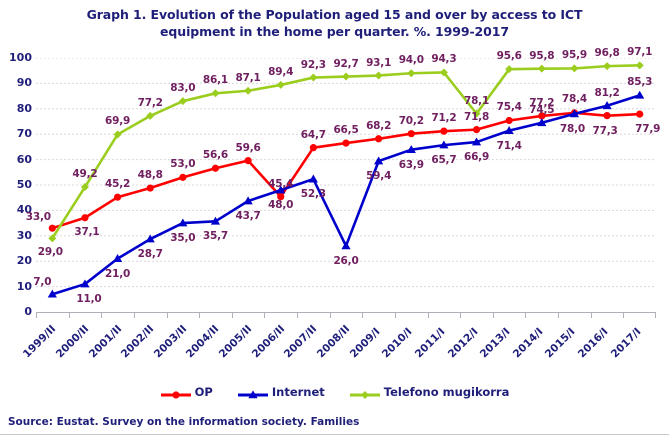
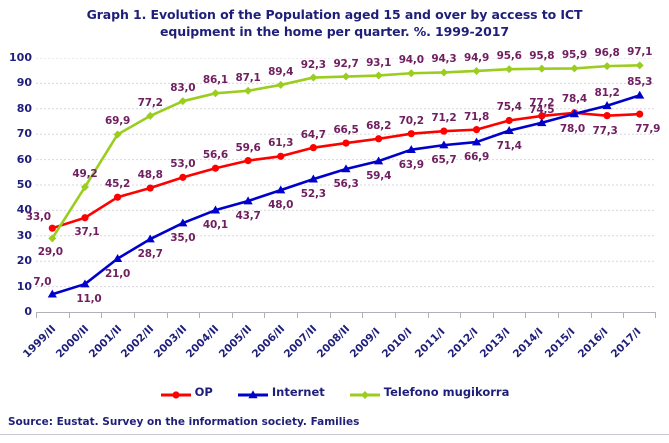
Internet/2004/II: 35,7 -> 40,1
OP/2006/II: 45,4 -> 61,3
Internet/2008/II: 26,0 -> 56,3
Telefono mugikorra/2012/I: 78,1 -> 94,9
